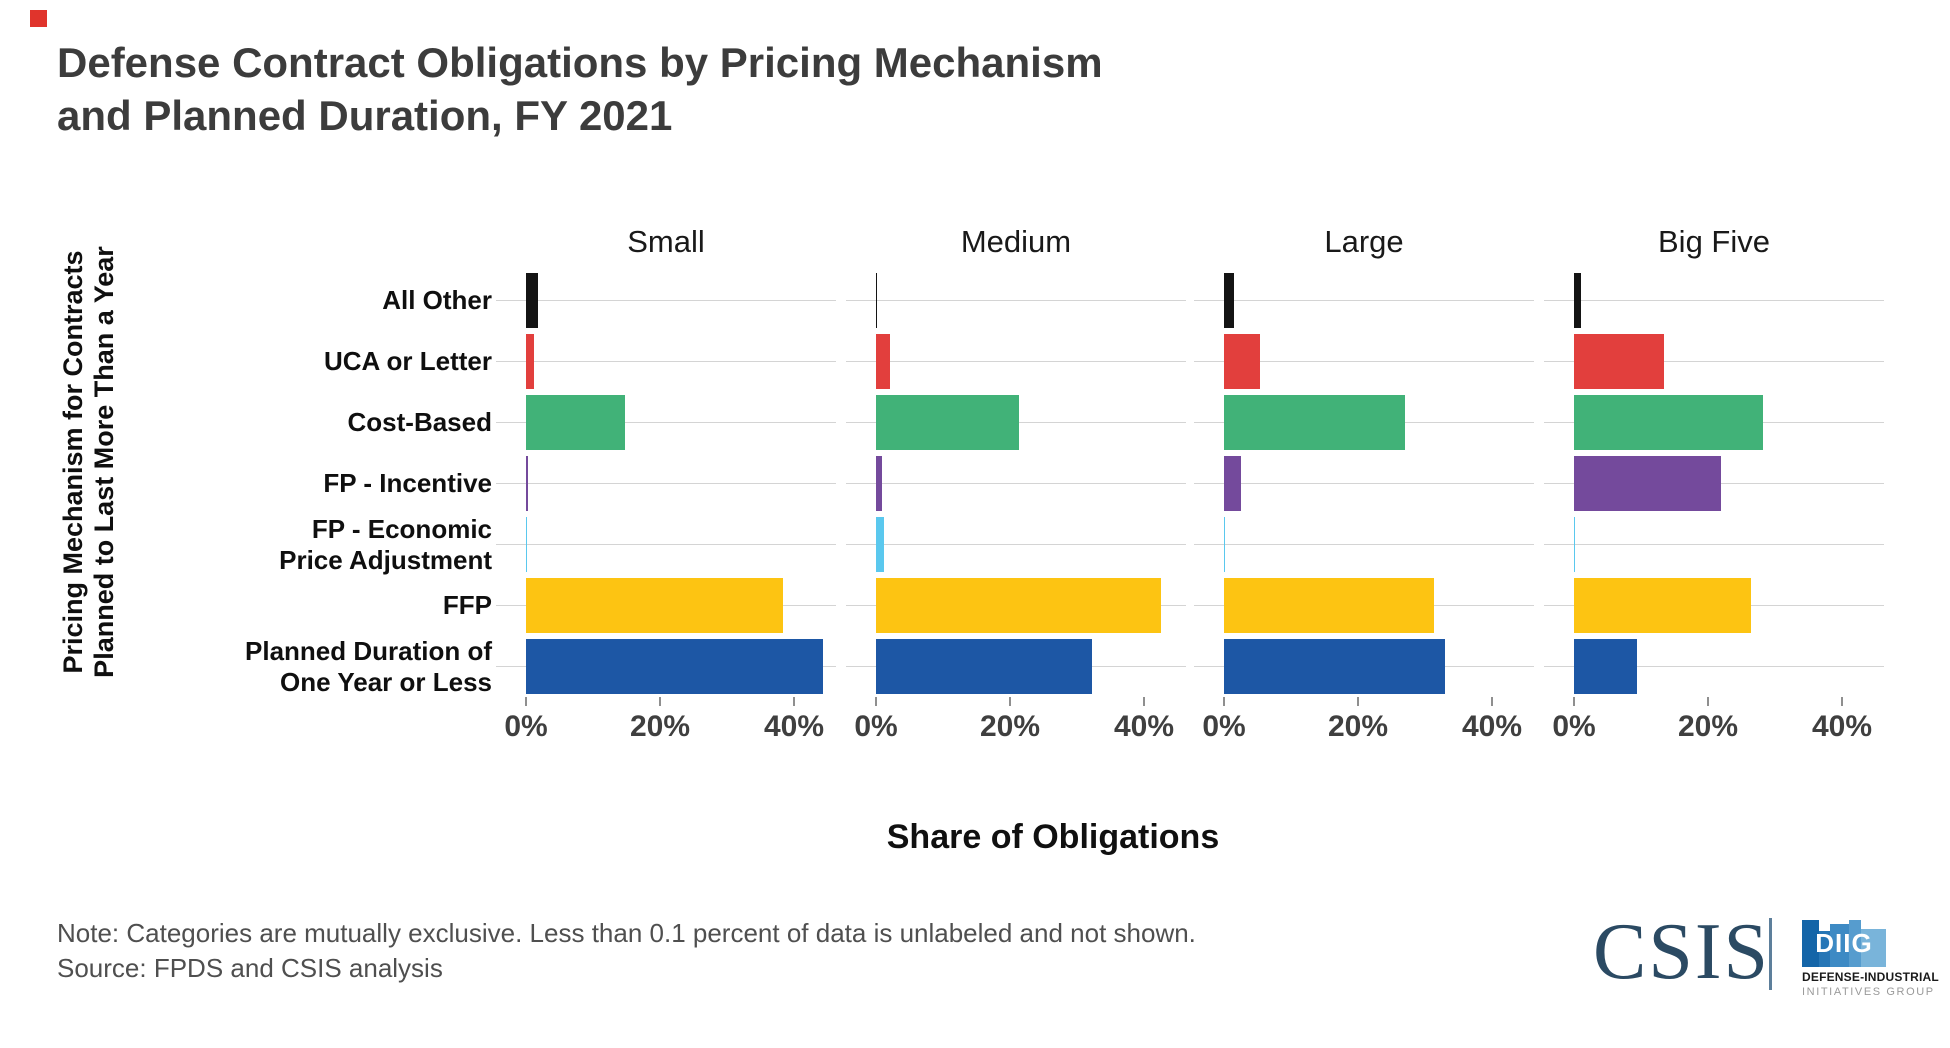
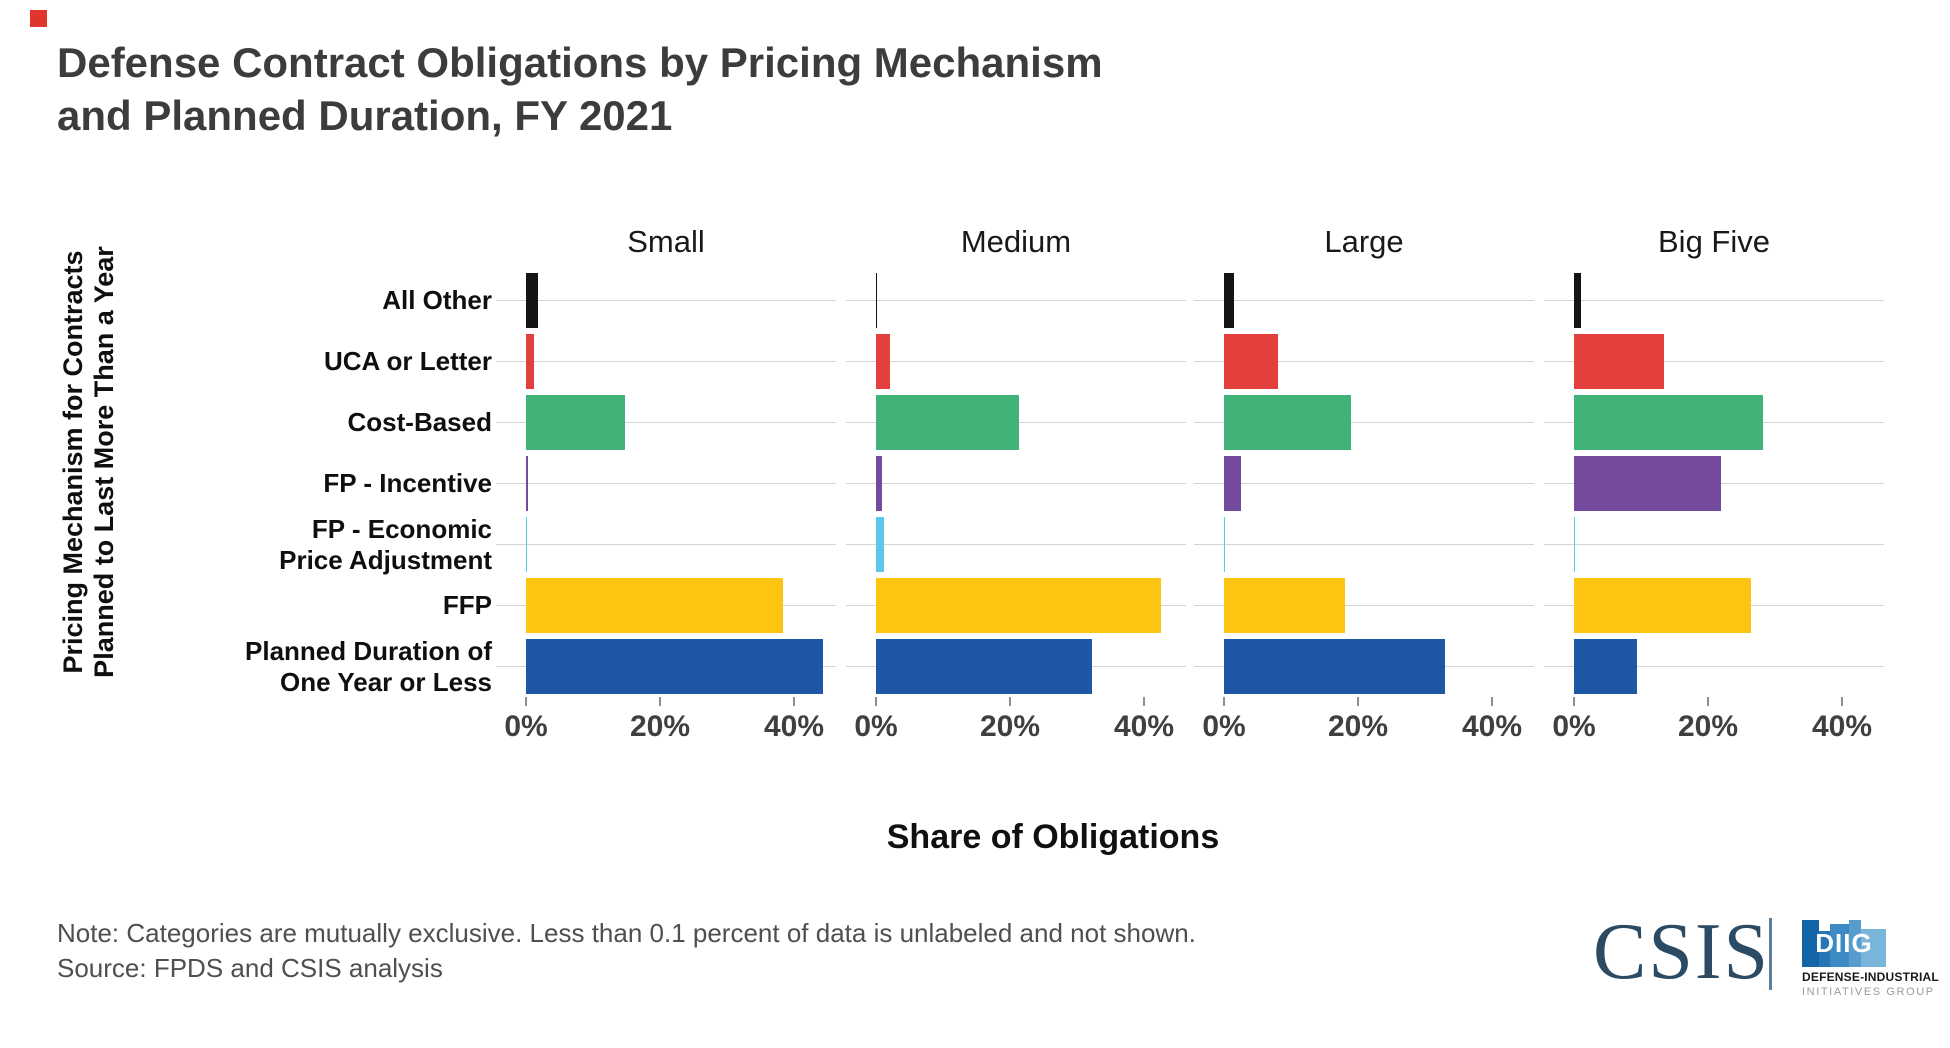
Large/UCA or Letter: 5% -> 8%
Large/Cost-Based: 27% -> 19%
Large/FFP: 31% -> 18%
